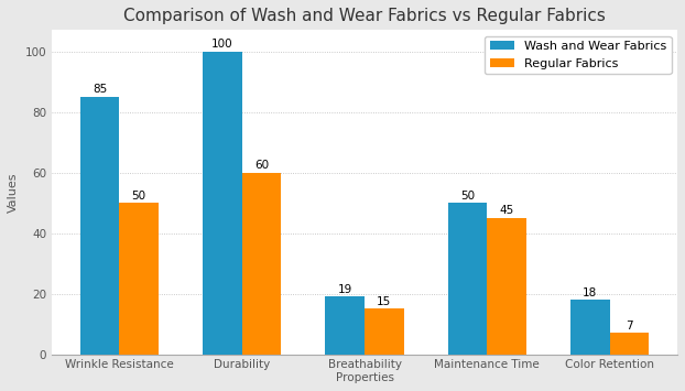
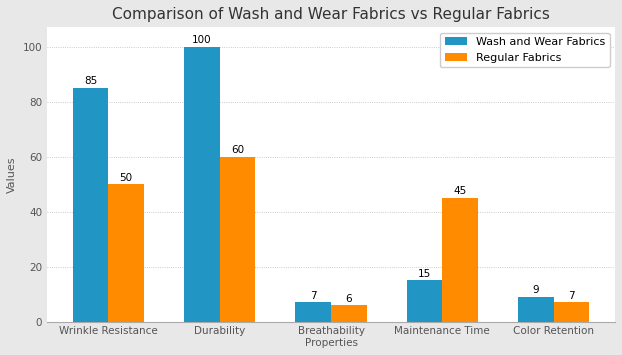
Wash and Wear Fabrics/Breathability Properties: 19 -> 7
Regular Fabrics/Breathability Properties: 15 -> 6
Wash and Wear Fabrics/Maintenance Time: 50 -> 15
Wash and Wear Fabrics/Color Retention: 18 -> 9
